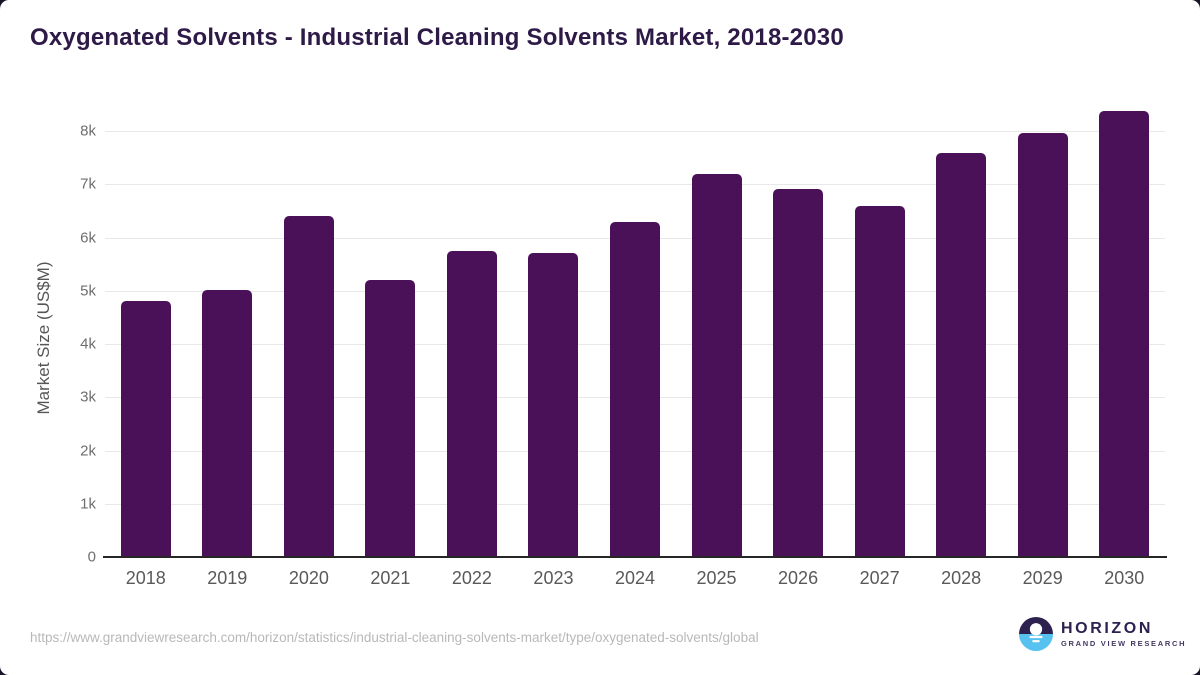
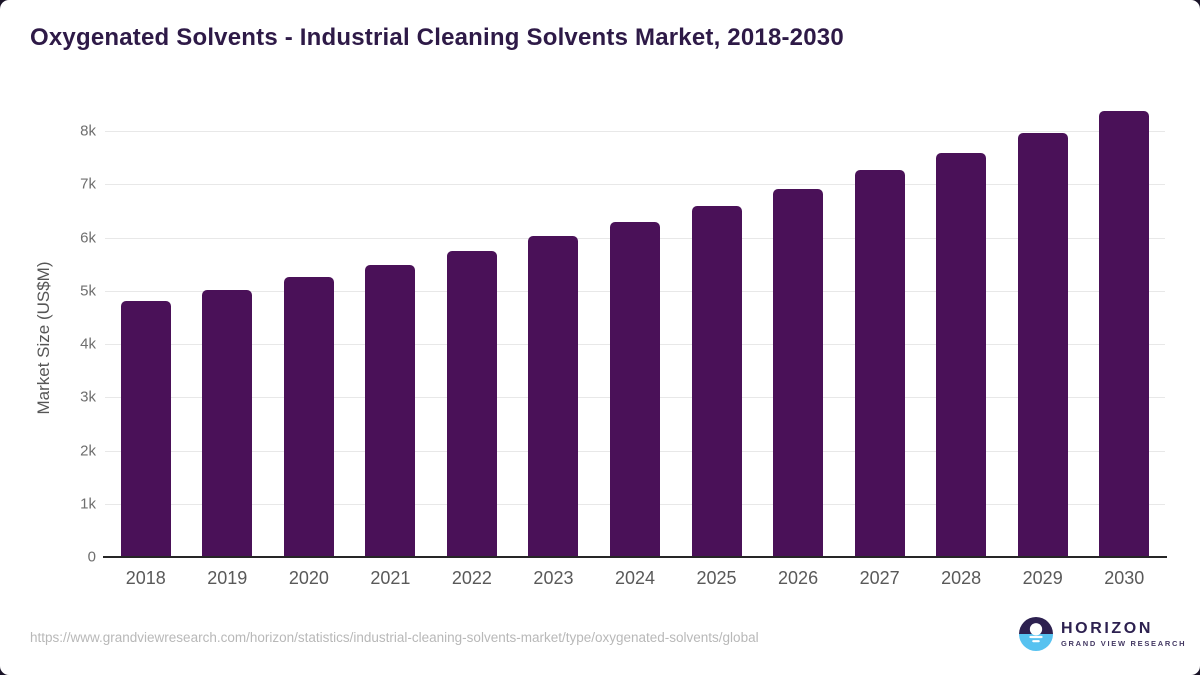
2020: 6.4k -> 5.2k
2021: 5.2k -> 5.5k
2023: 5.7k -> 6.0k
2025: 7.2k -> 6.6k
2027: 6.6k -> 7.3k
